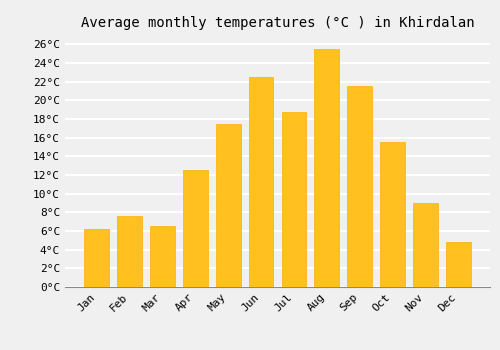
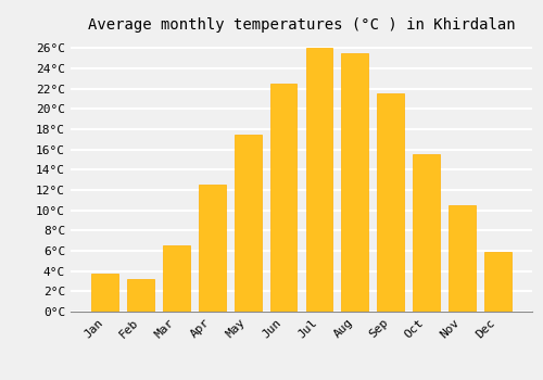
Jan: 6.2°C -> 3.7°C
Feb: 7.6°C -> 3.2°C
Jul: 18.8°C -> 26.0°C
Nov: 9.0°C -> 10.5°C
Dec: 4.8°C -> 5.9°C
